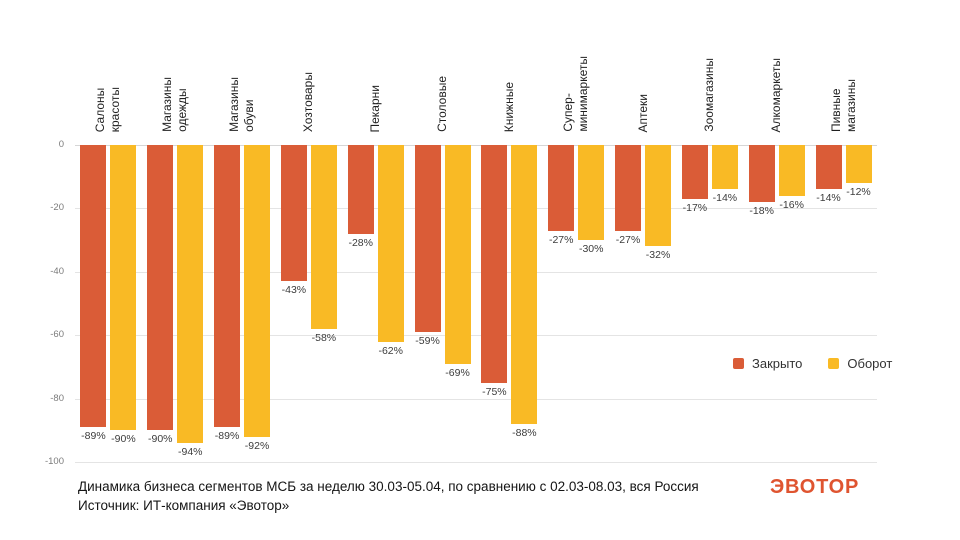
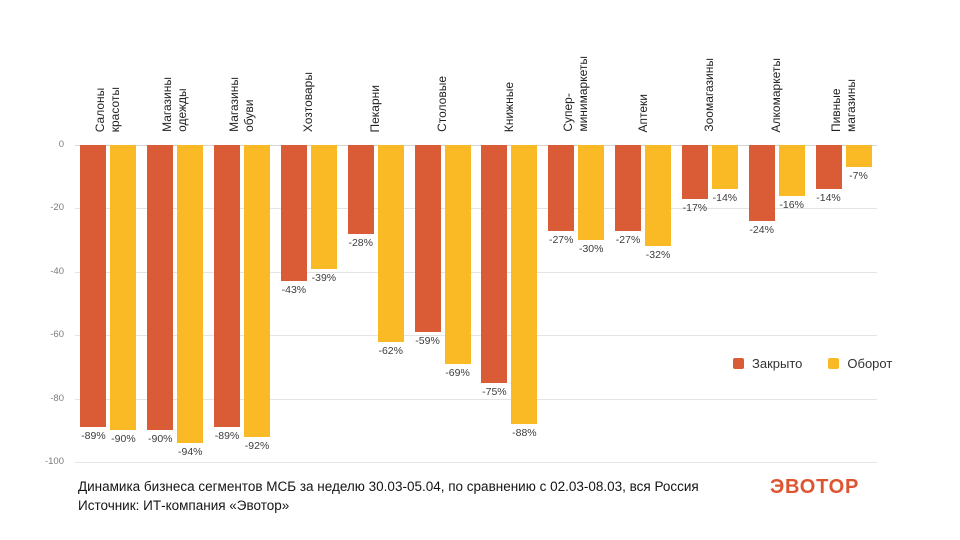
Оборот/Хозтовары: -58% -> -39%
Закрыто/Алкомаркеты: -18% -> -24%
Оборот/Пивные магазины: -12% -> -7%
